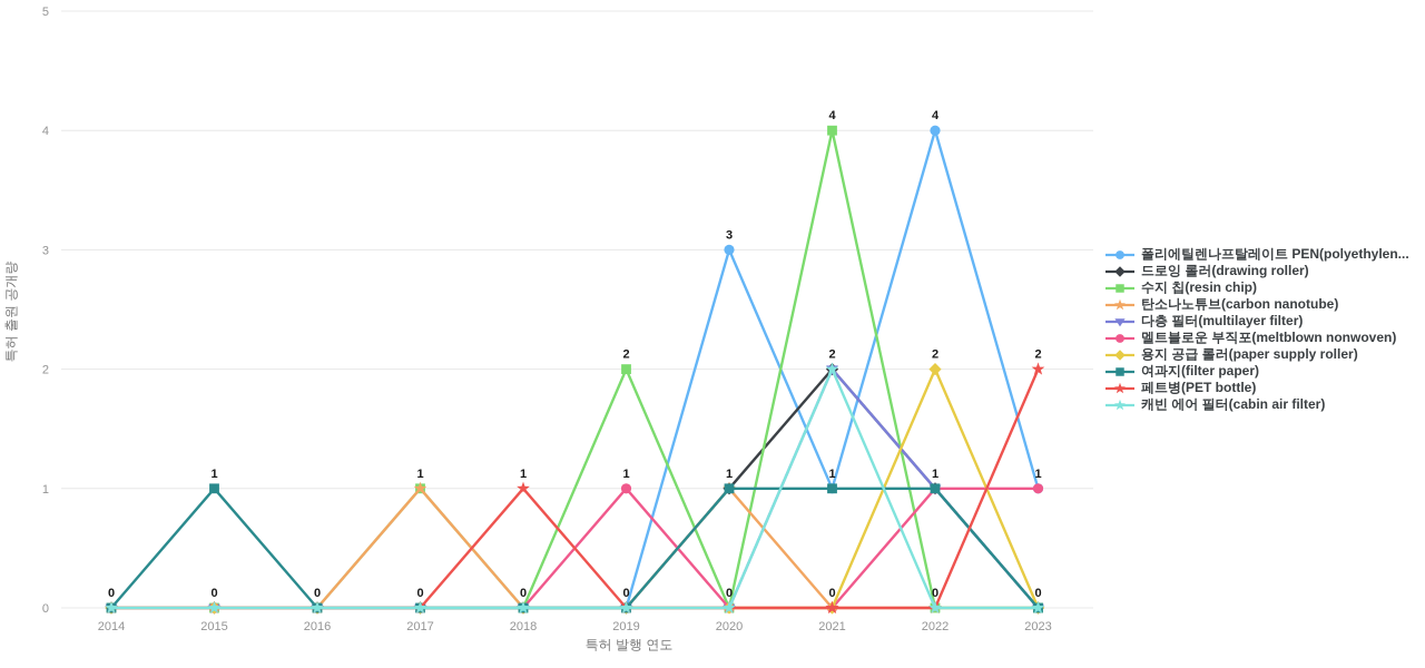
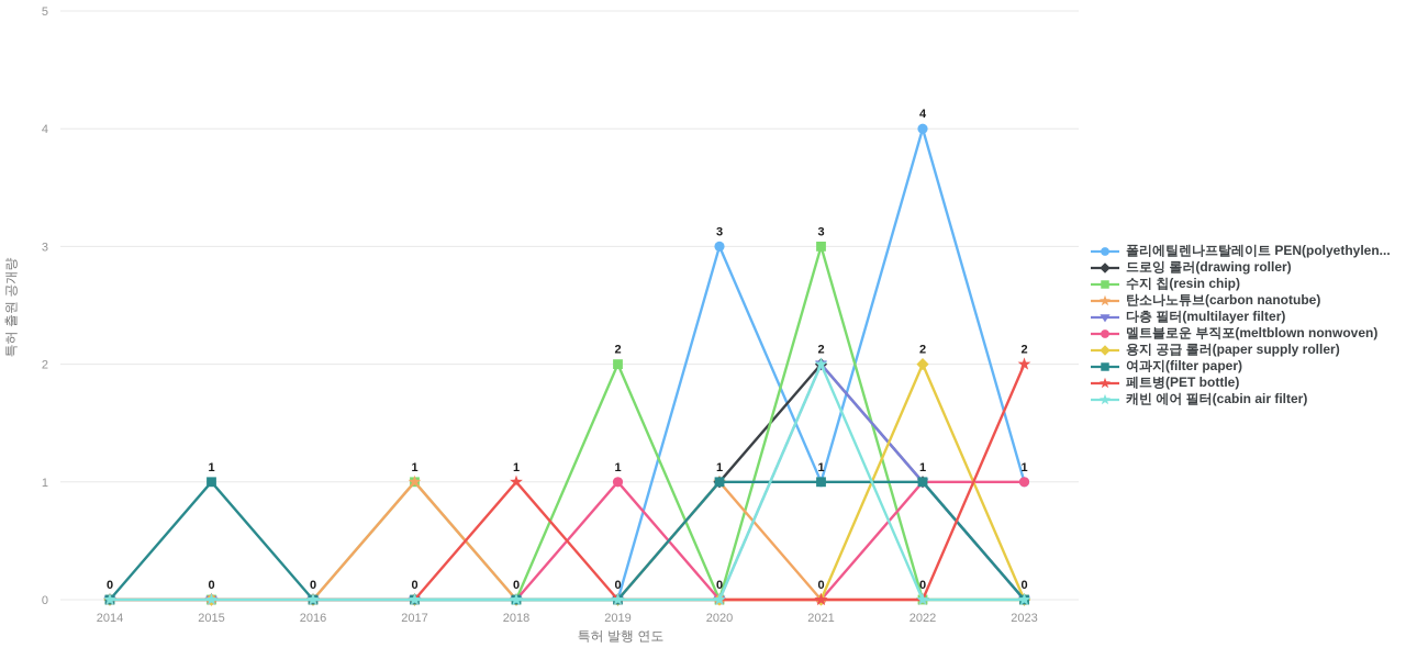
수지 칩(resin chip)/2021: 4 -> 3
